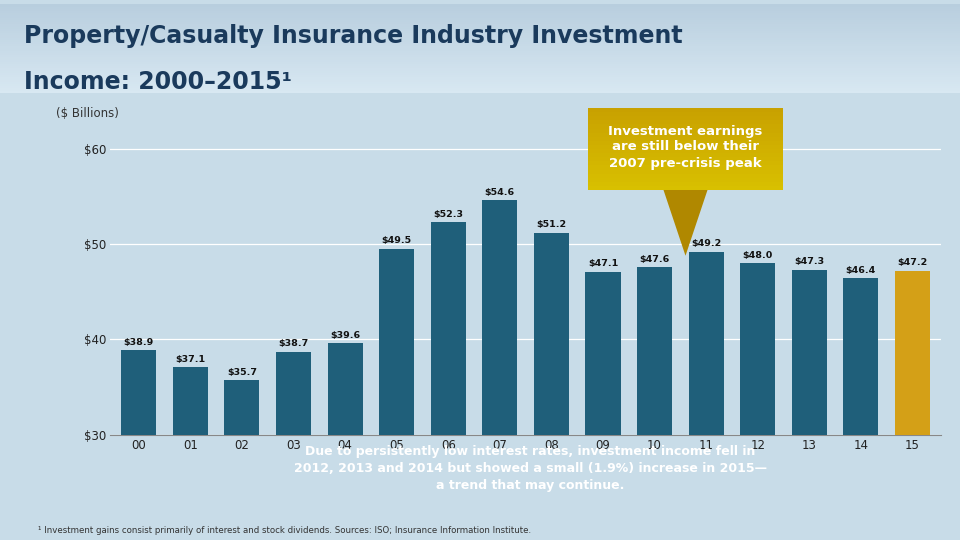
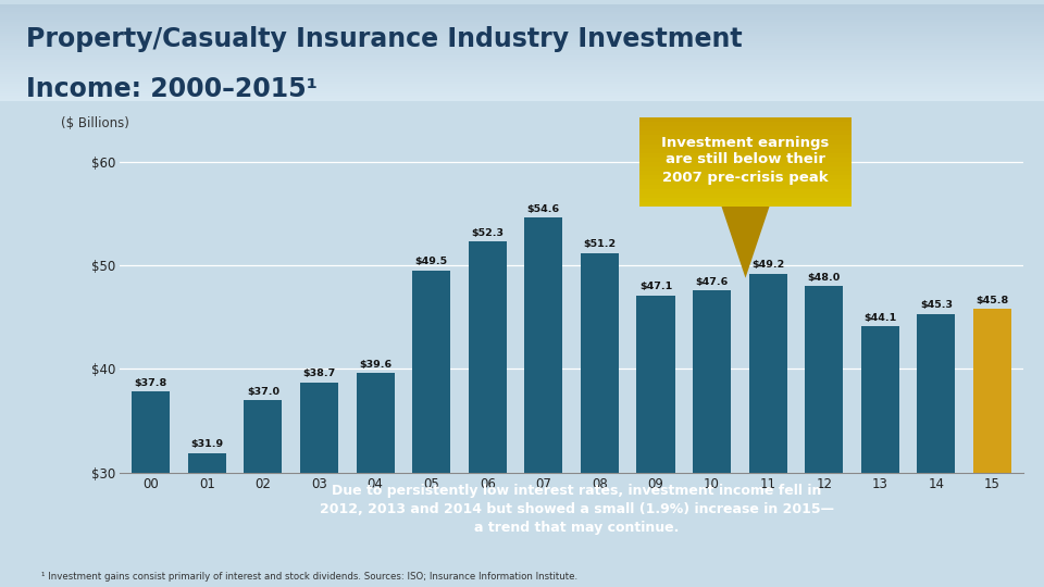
00: $38.9 -> $37.8
01: $37.1 -> $31.9
02: $35.7 -> $37.0
13: $47.3 -> $44.1
14: $46.4 -> $45.3
15: $47.2 -> $45.8
